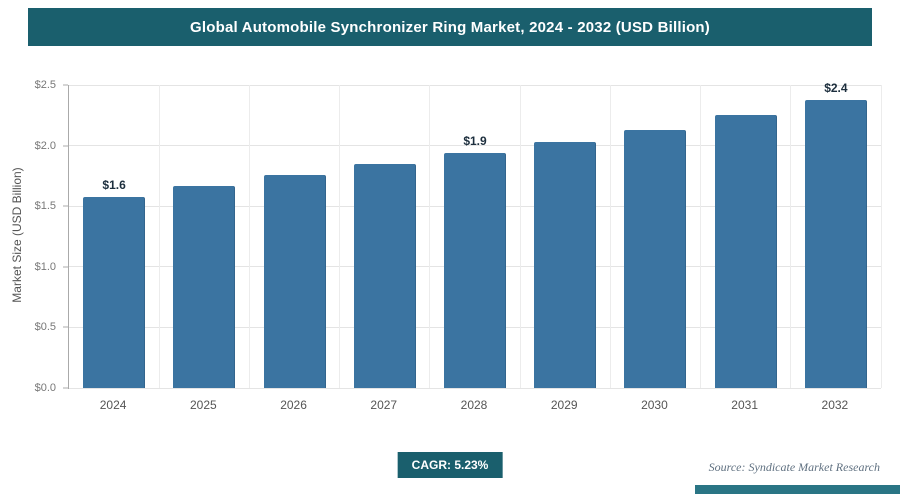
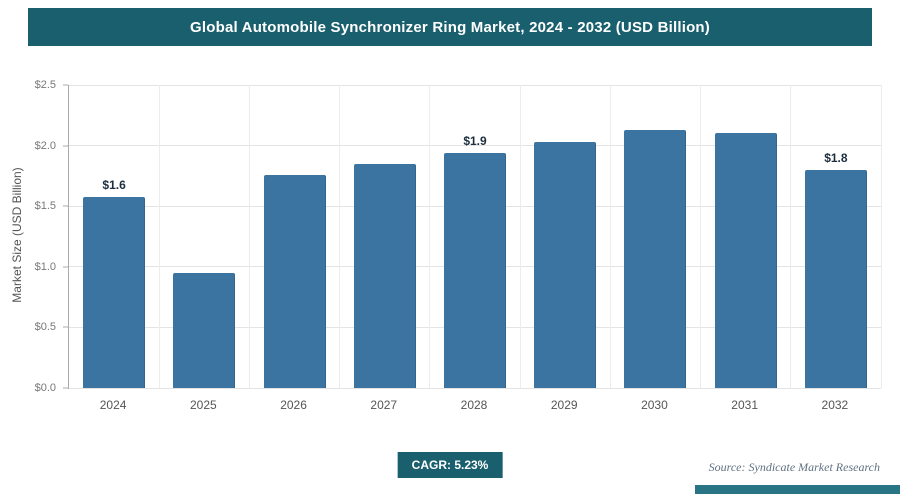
2025: $1.67 -> $0.95
2031: $2.25 -> $2.10
2032: $2.4 -> $1.8
